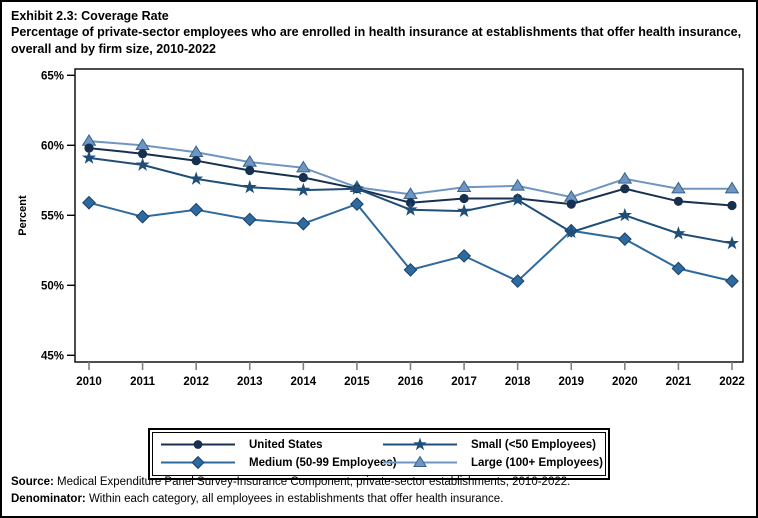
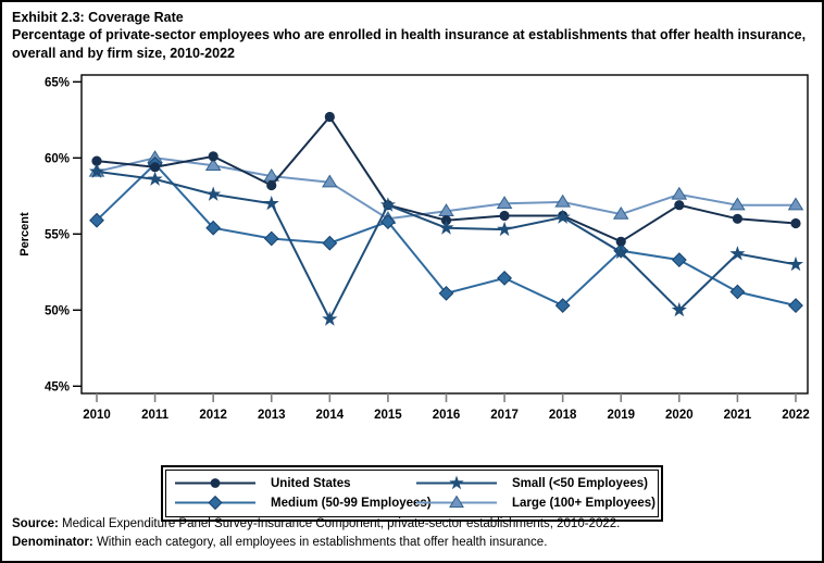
Large (100+ Employees)/2010: 60.3% -> 59.1%
Medium (50-99 Employees)/2011: 54.9% -> 59.6%
United States/2012: 58.9% -> 60.1%
United States/2014: 57.7% -> 62.7%
Small (<50 Employees)/2014: 56.8% -> 49.4%
Large (100+ Employees)/2015: 57.0% -> 56.0%
United States/2019: 55.8% -> 54.5%
Small (<50 Employees)/2020: 55.0% -> 50.0%
